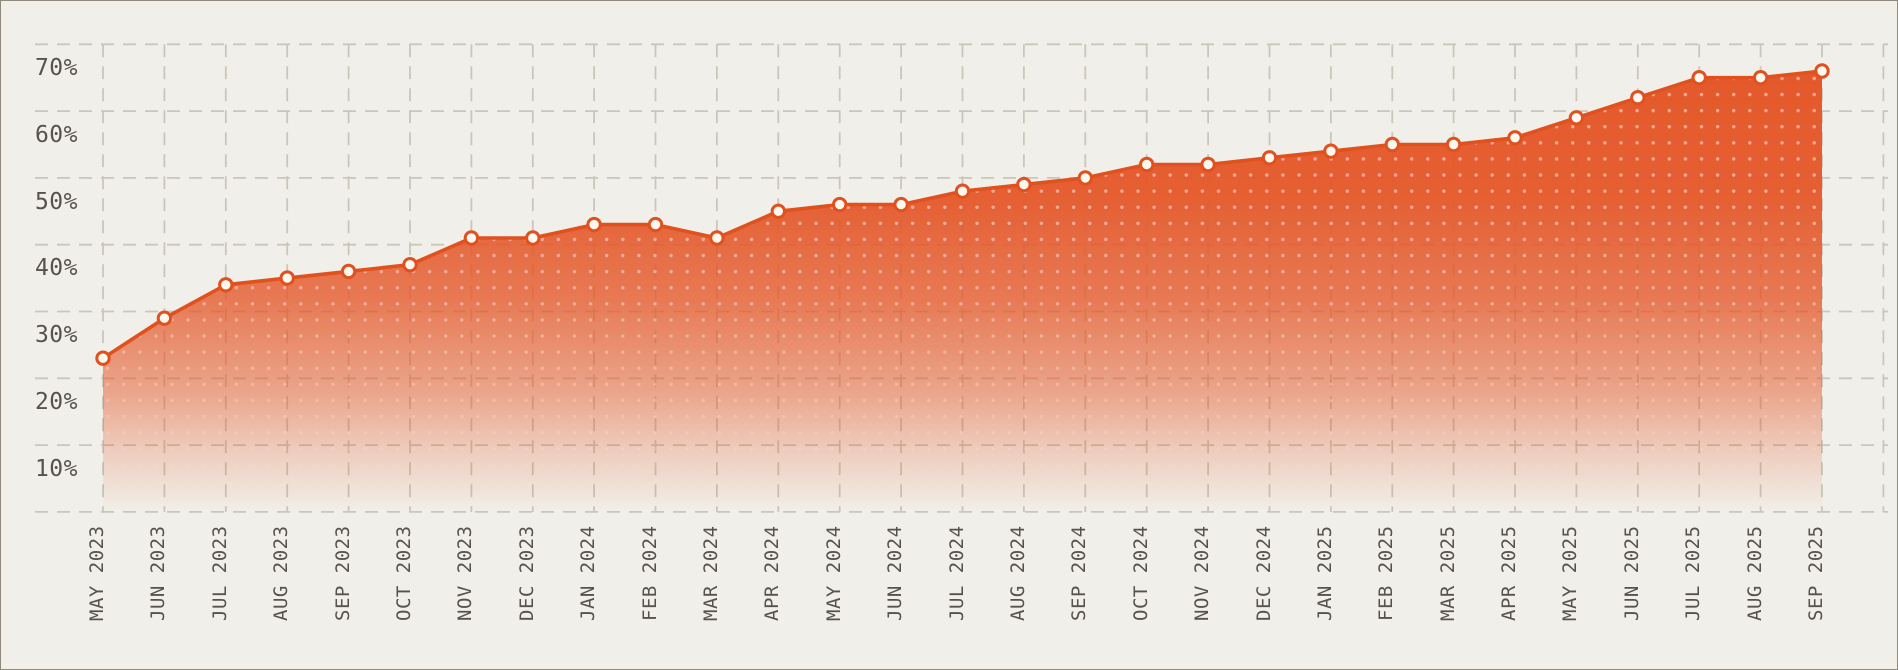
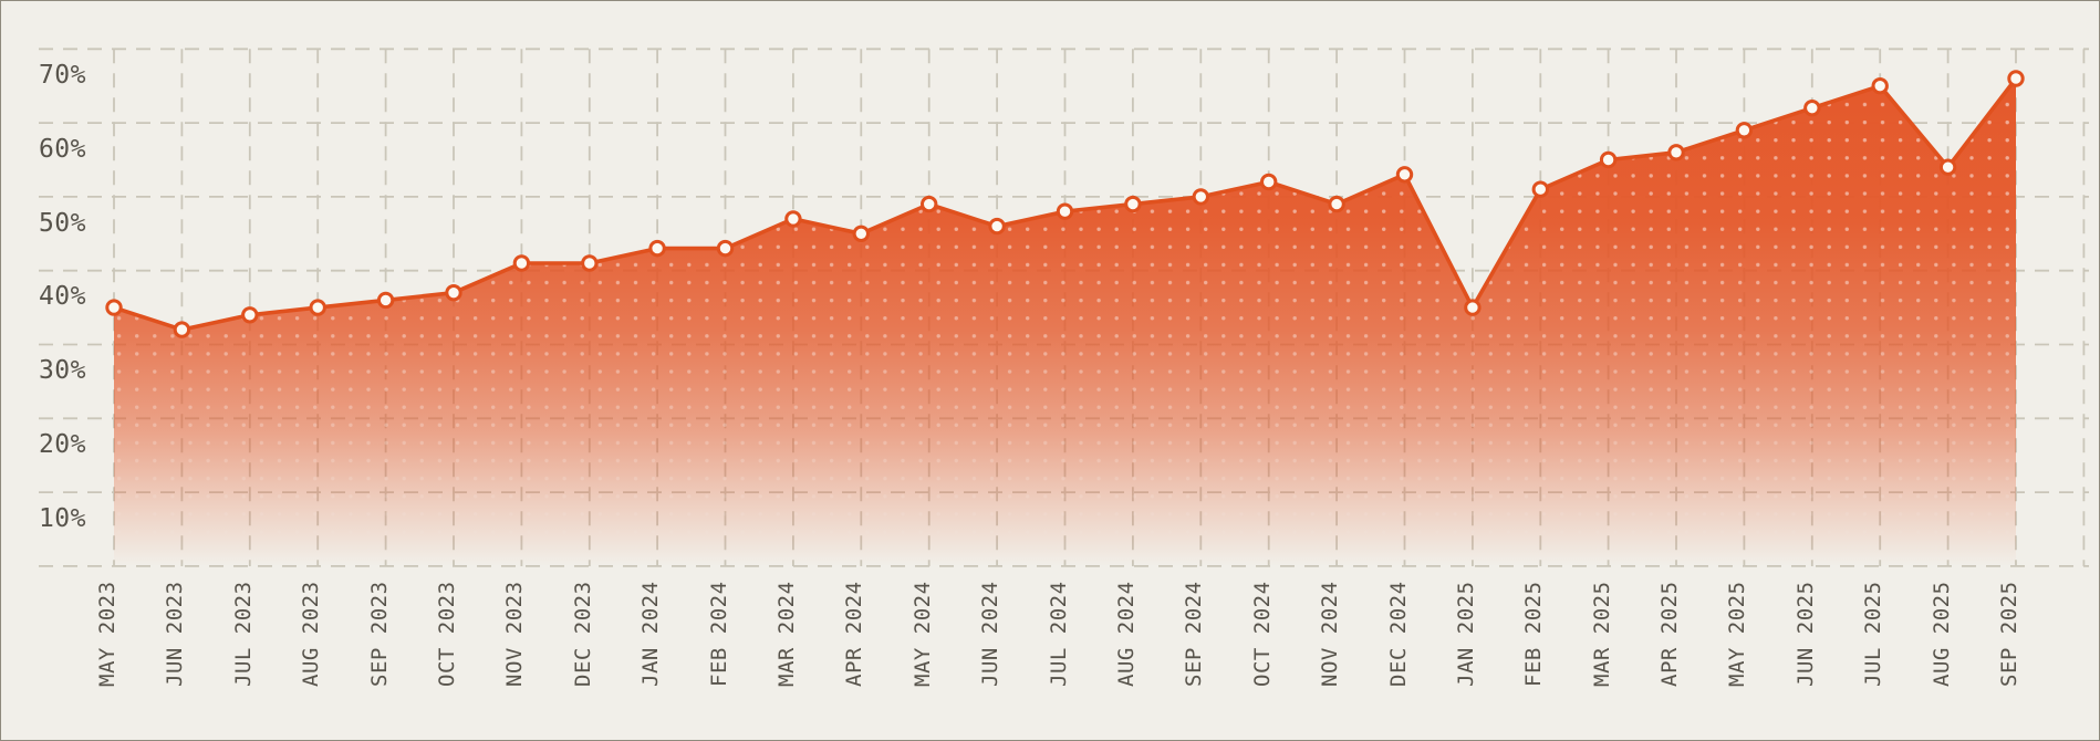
MAY 2023: 27% -> 39%
JUN 2023: 33% -> 36%
MAR 2024: 45% -> 51%
MAY 2024: 50% -> 53%
NOV 2024: 56% -> 53%
JAN 2025: 58% -> 39%
FEB 2025: 59% -> 55%
AUG 2025: 69% -> 58%
